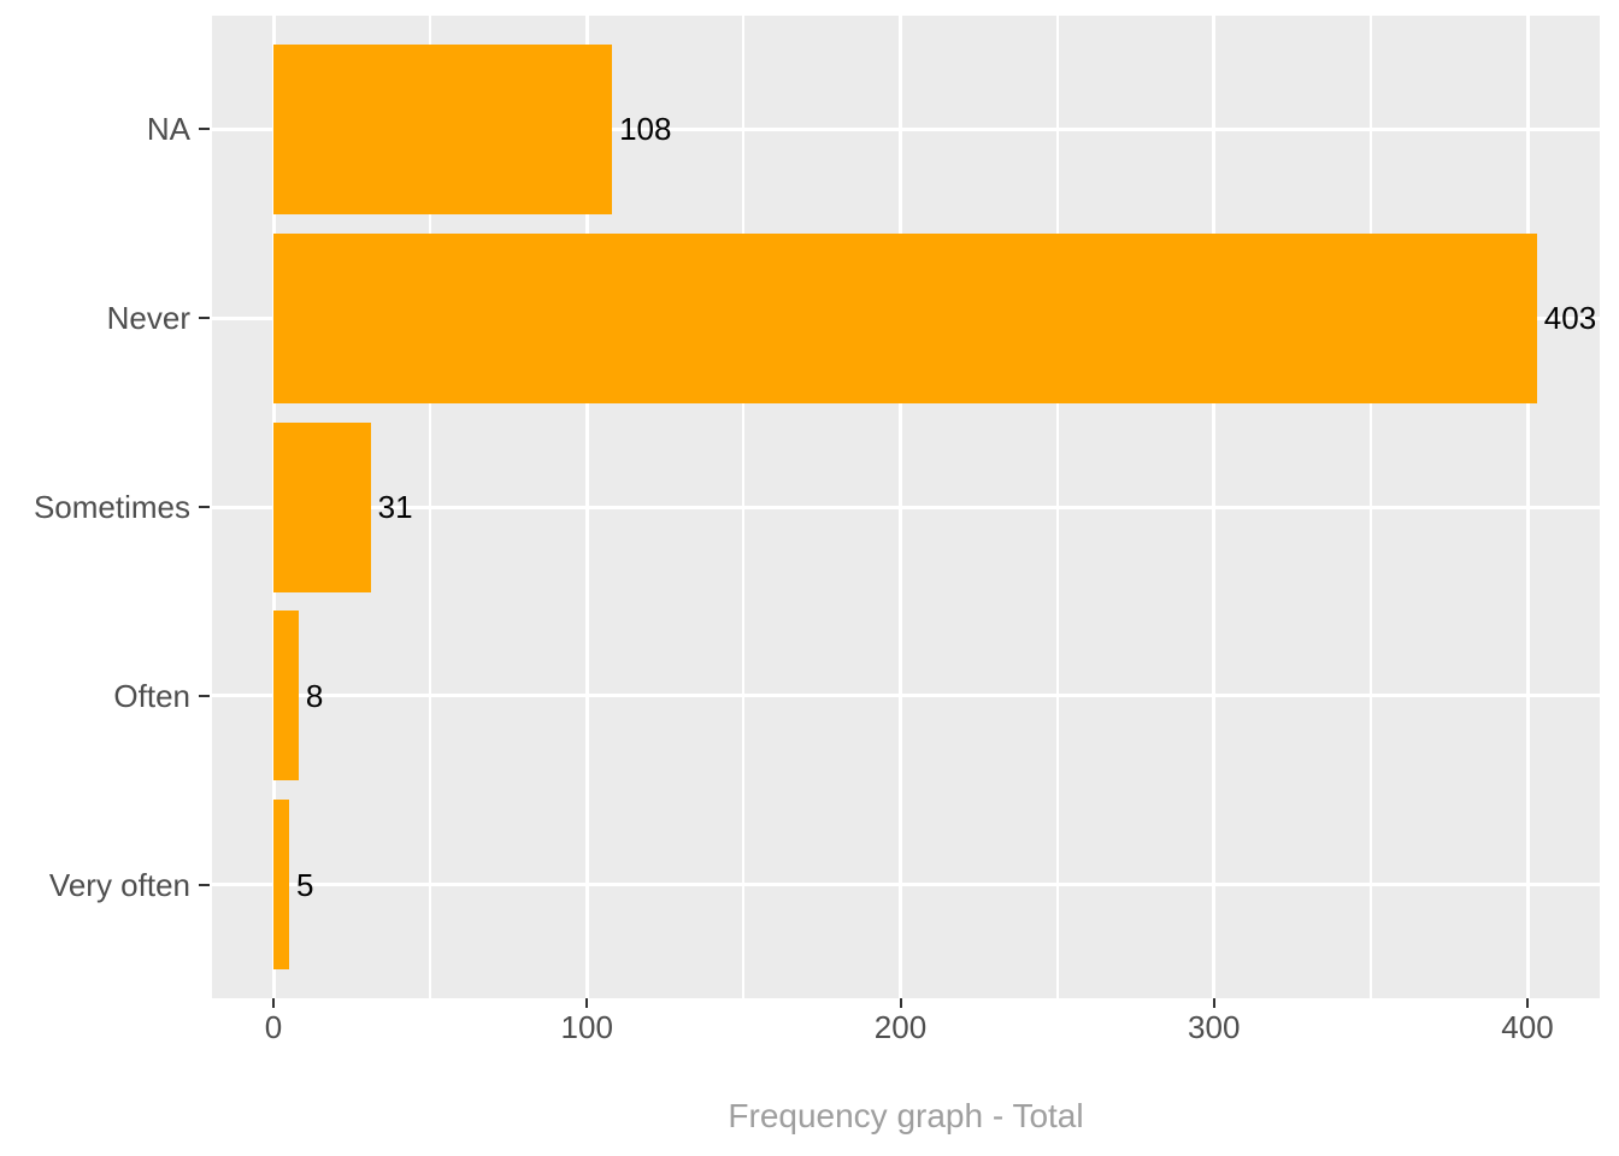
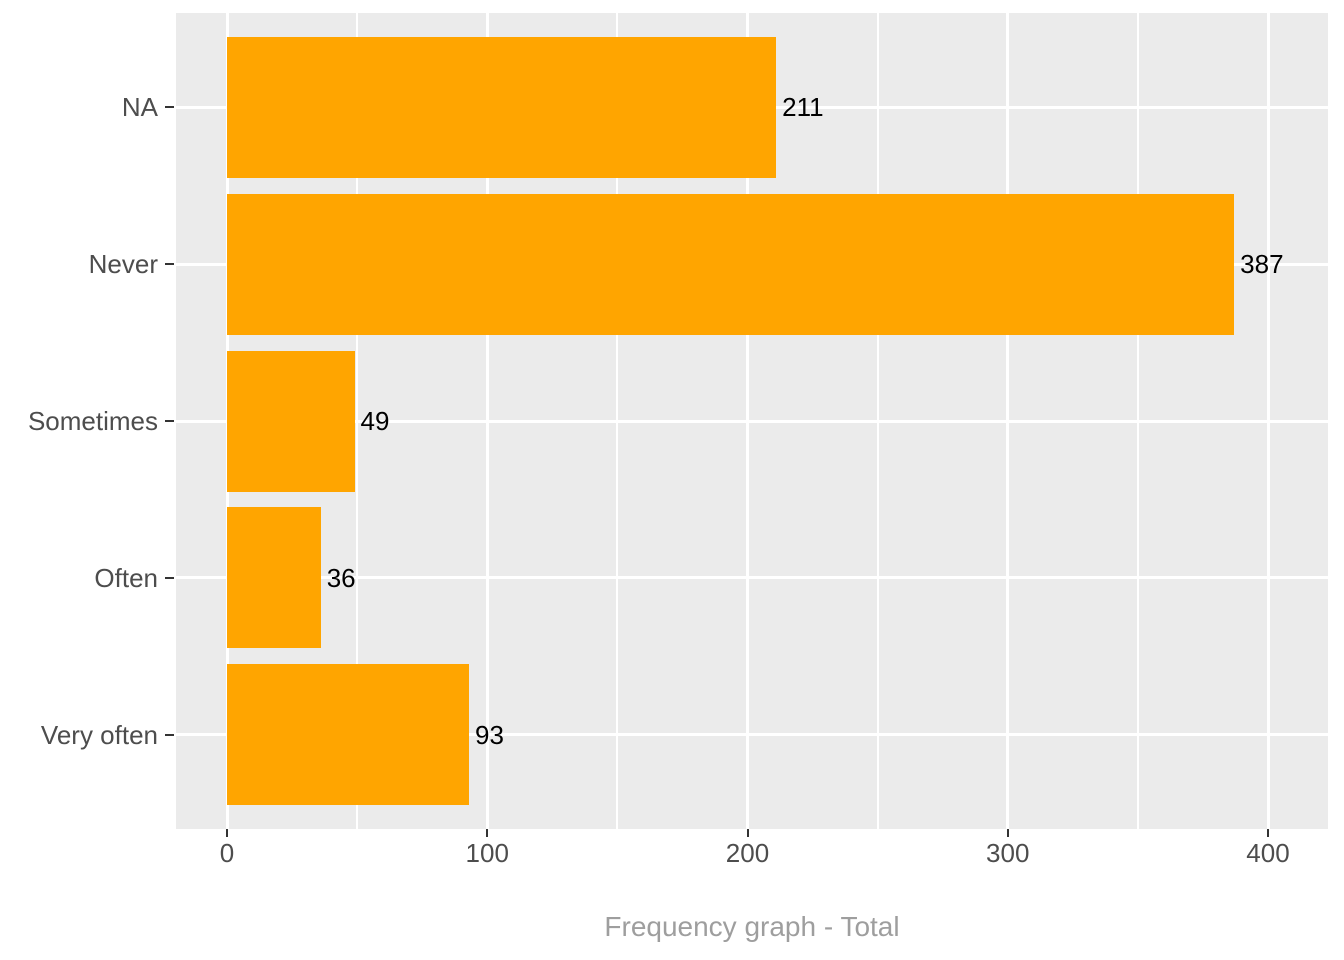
NA: 108 -> 211
Never: 403 -> 387
Sometimes: 31 -> 49
Often: 8 -> 36
Very often: 5 -> 93
